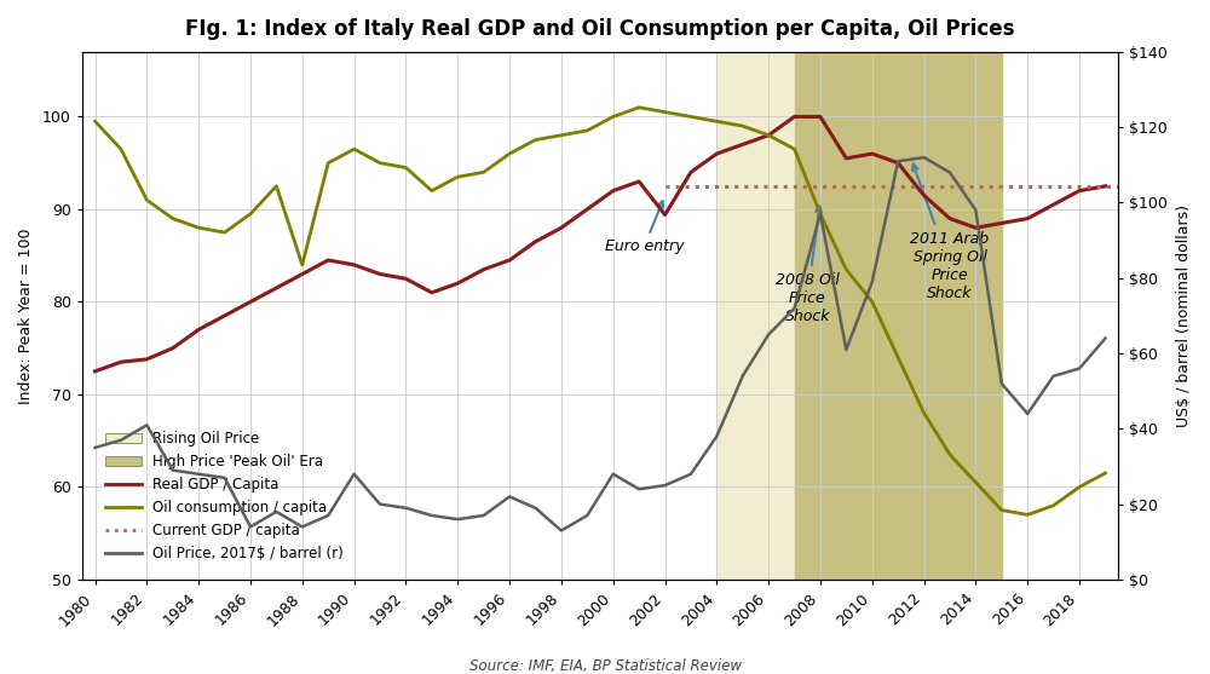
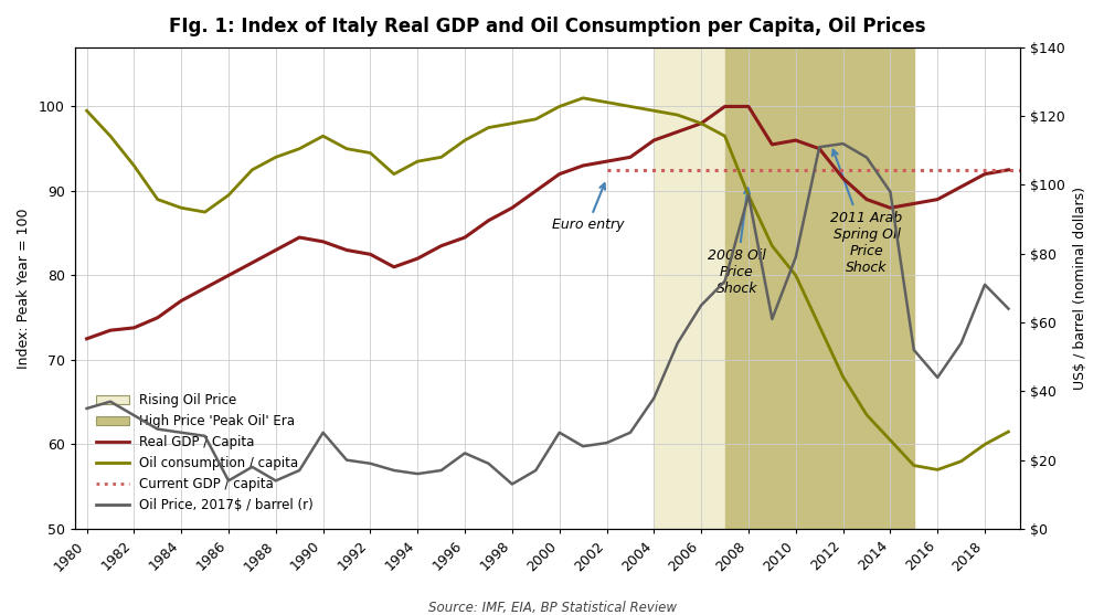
Oil consumption / capita/1982: 91.0 -> 93.0
Oil Price, 2017$ / barrel (r)/1982: $41 -> $33
Oil consumption / capita/1988: 84.0 -> 94.0
Real GDP / Capita/2002: 89.4 -> 93.5
Oil Price, 2017$ / barrel (r)/2018: $56 -> $71
